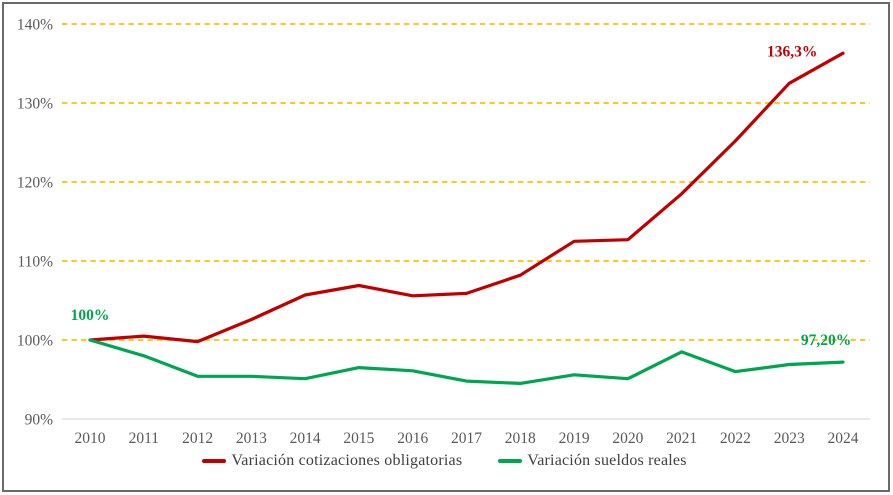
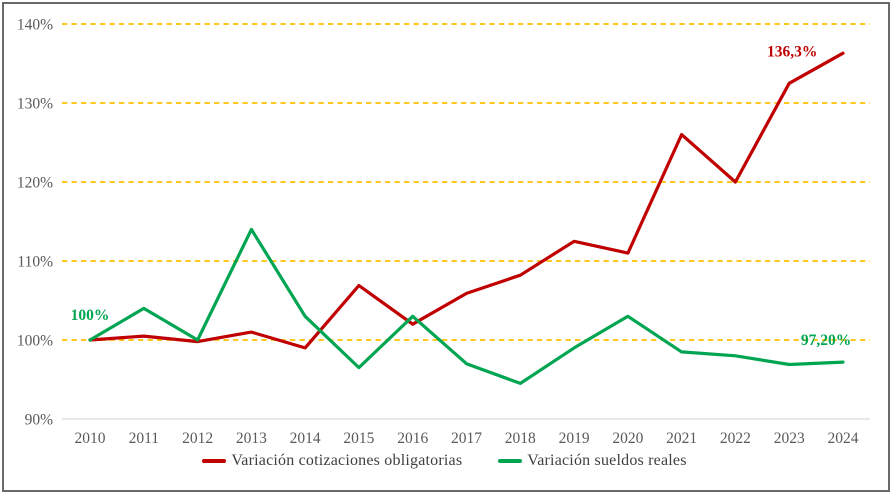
Variación sueldos reales/2011: 98% -> 104%
Variación sueldos reales/2012: 95% -> 100%
Variación cotizaciones obligatorias/2013: 103% -> 101%
Variación sueldos reales/2013: 95% -> 114%
Variación cotizaciones obligatorias/2014: 106% -> 99%
Variación sueldos reales/2014: 95% -> 103%
Variación cotizaciones obligatorias/2016: 106% -> 102%
Variación sueldos reales/2016: 96% -> 103%
Variación sueldos reales/2017: 95% -> 97%
Variación sueldos reales/2019: 96% -> 99%
Variación cotizaciones obligatorias/2020: 113% -> 111%
Variación sueldos reales/2020: 95% -> 103%
Variación cotizaciones obligatorias/2021: 118% -> 126%
Variación cotizaciones obligatorias/2022: 125% -> 120%
Variación sueldos reales/2022: 96% -> 98%
